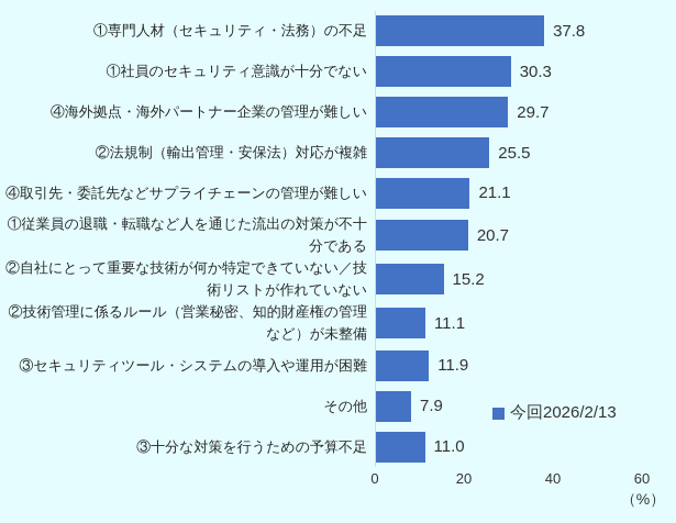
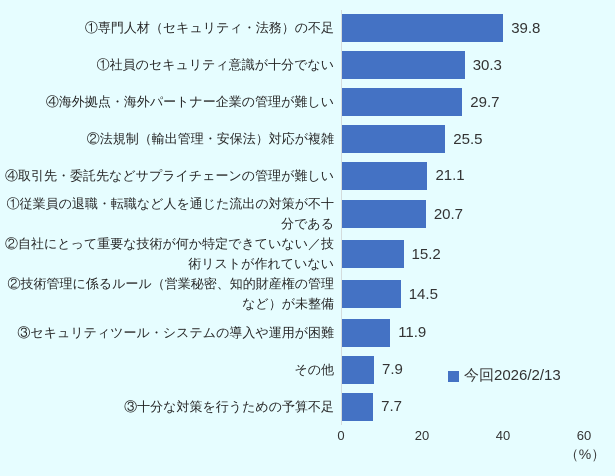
①専門人材（セキュリティ・法務）の不足: 37.8 -> 39.8
②技術管理に係るルール（営業秘密、知的財産権の管理など）が未整備: 11.1 -> 14.5
③十分な対策を行うための予算不足: 11.0 -> 7.7
